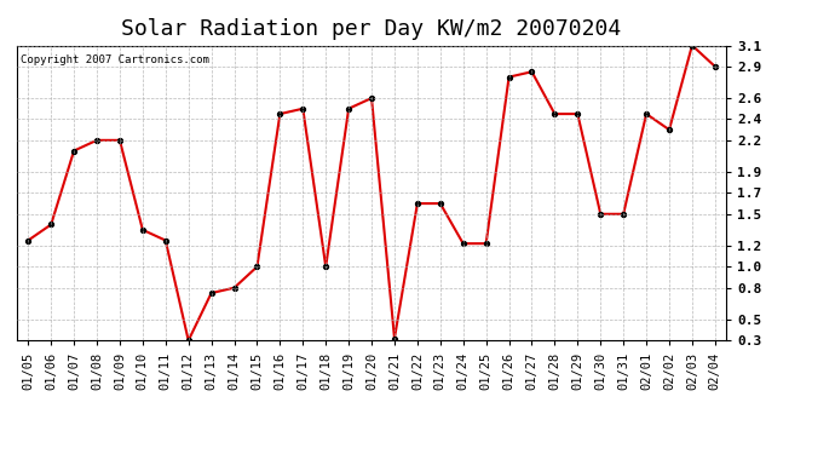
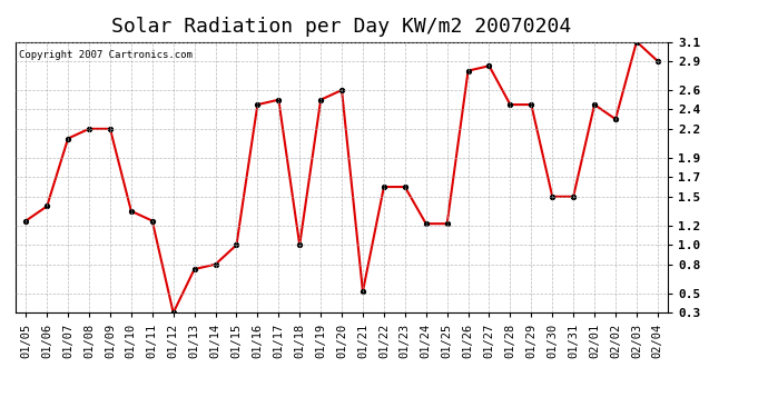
01/21: 0.32 -> 0.52
